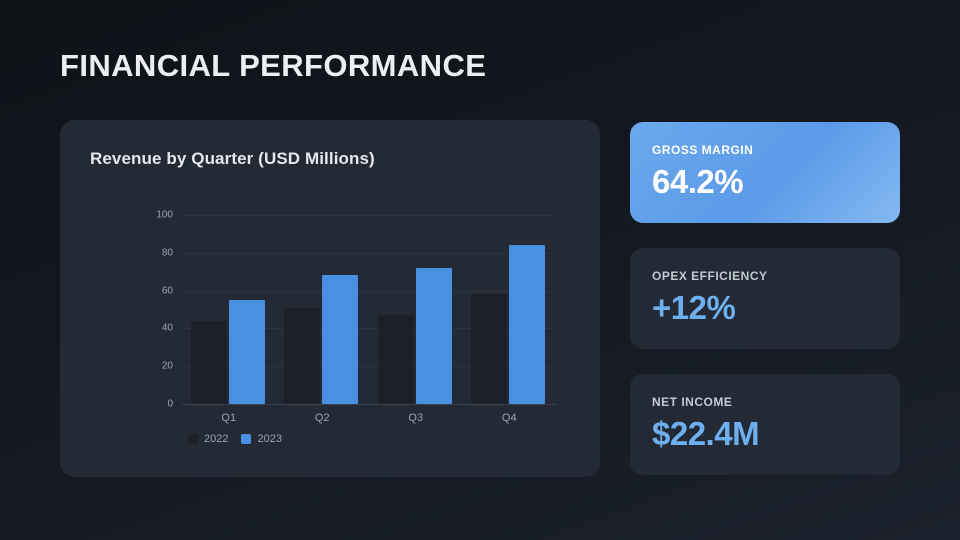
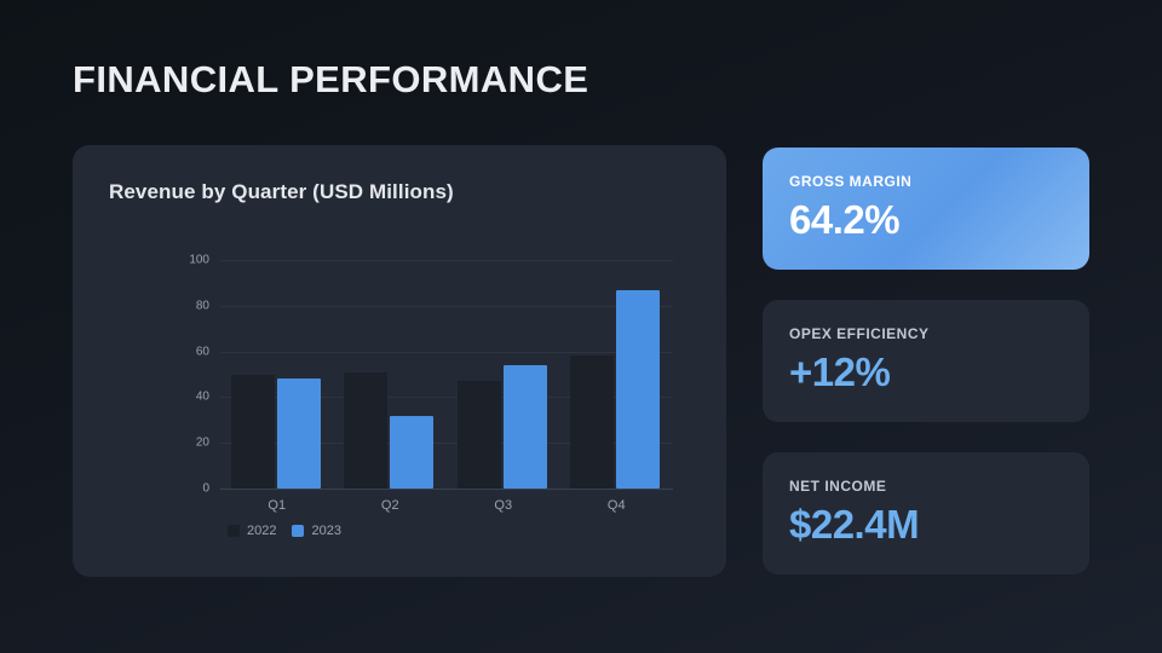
2022/Q1: 44 -> 50
2023/Q1: 55 -> 48
2023/Q2: 68 -> 32
2023/Q3: 72 -> 54
2023/Q4: 84 -> 87
